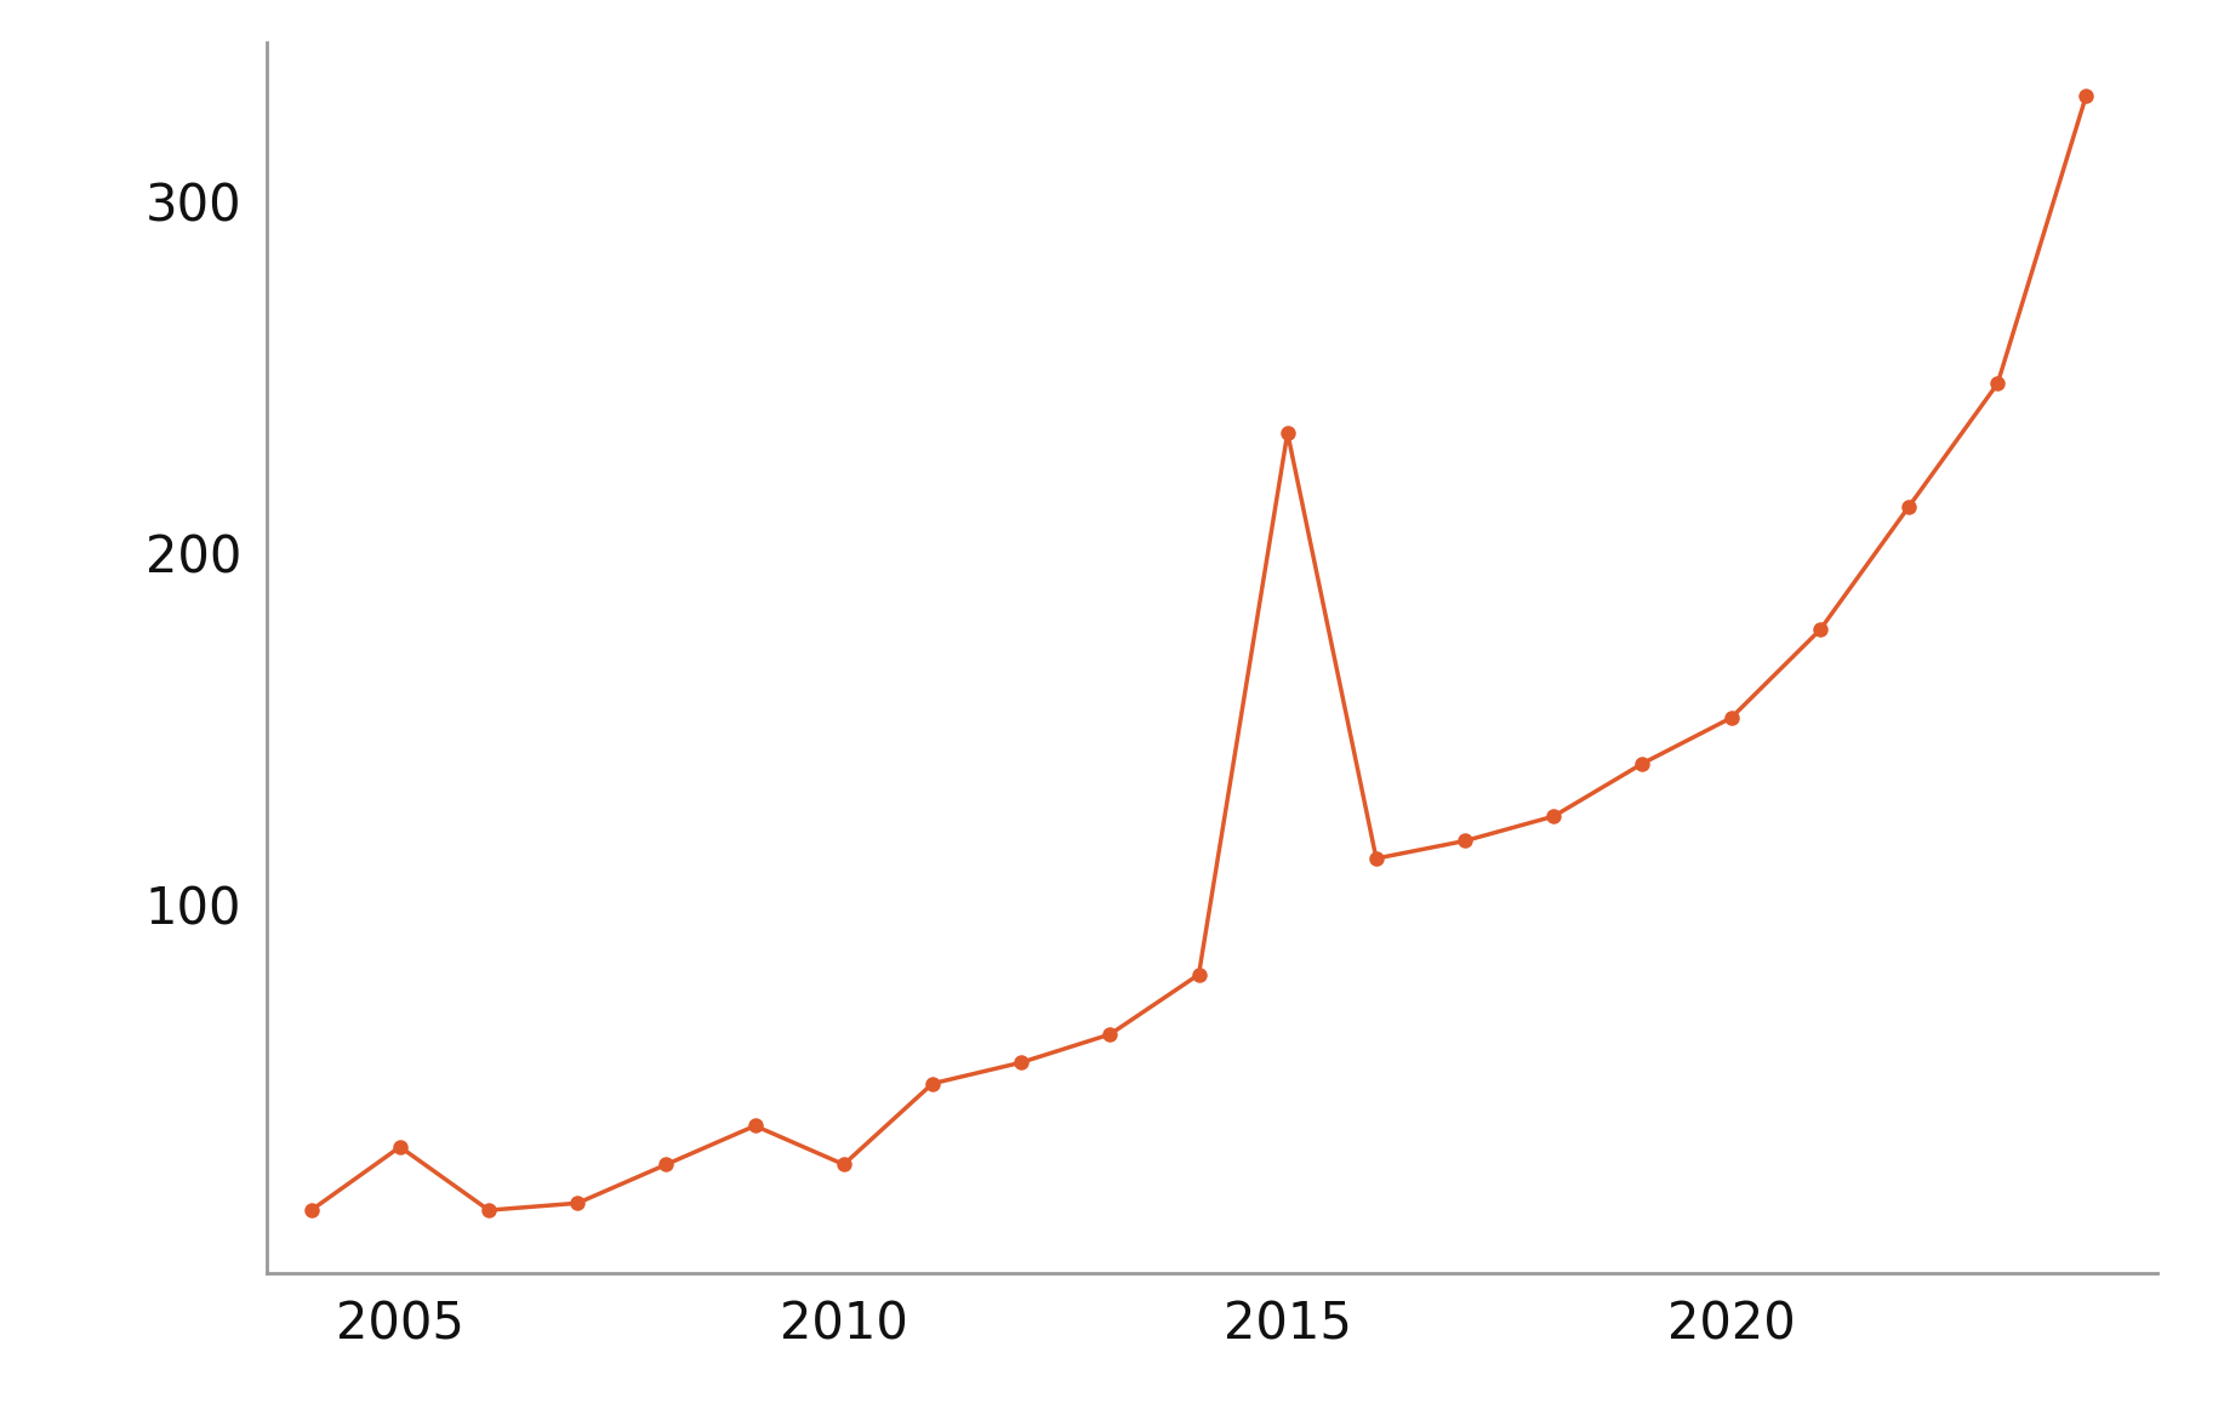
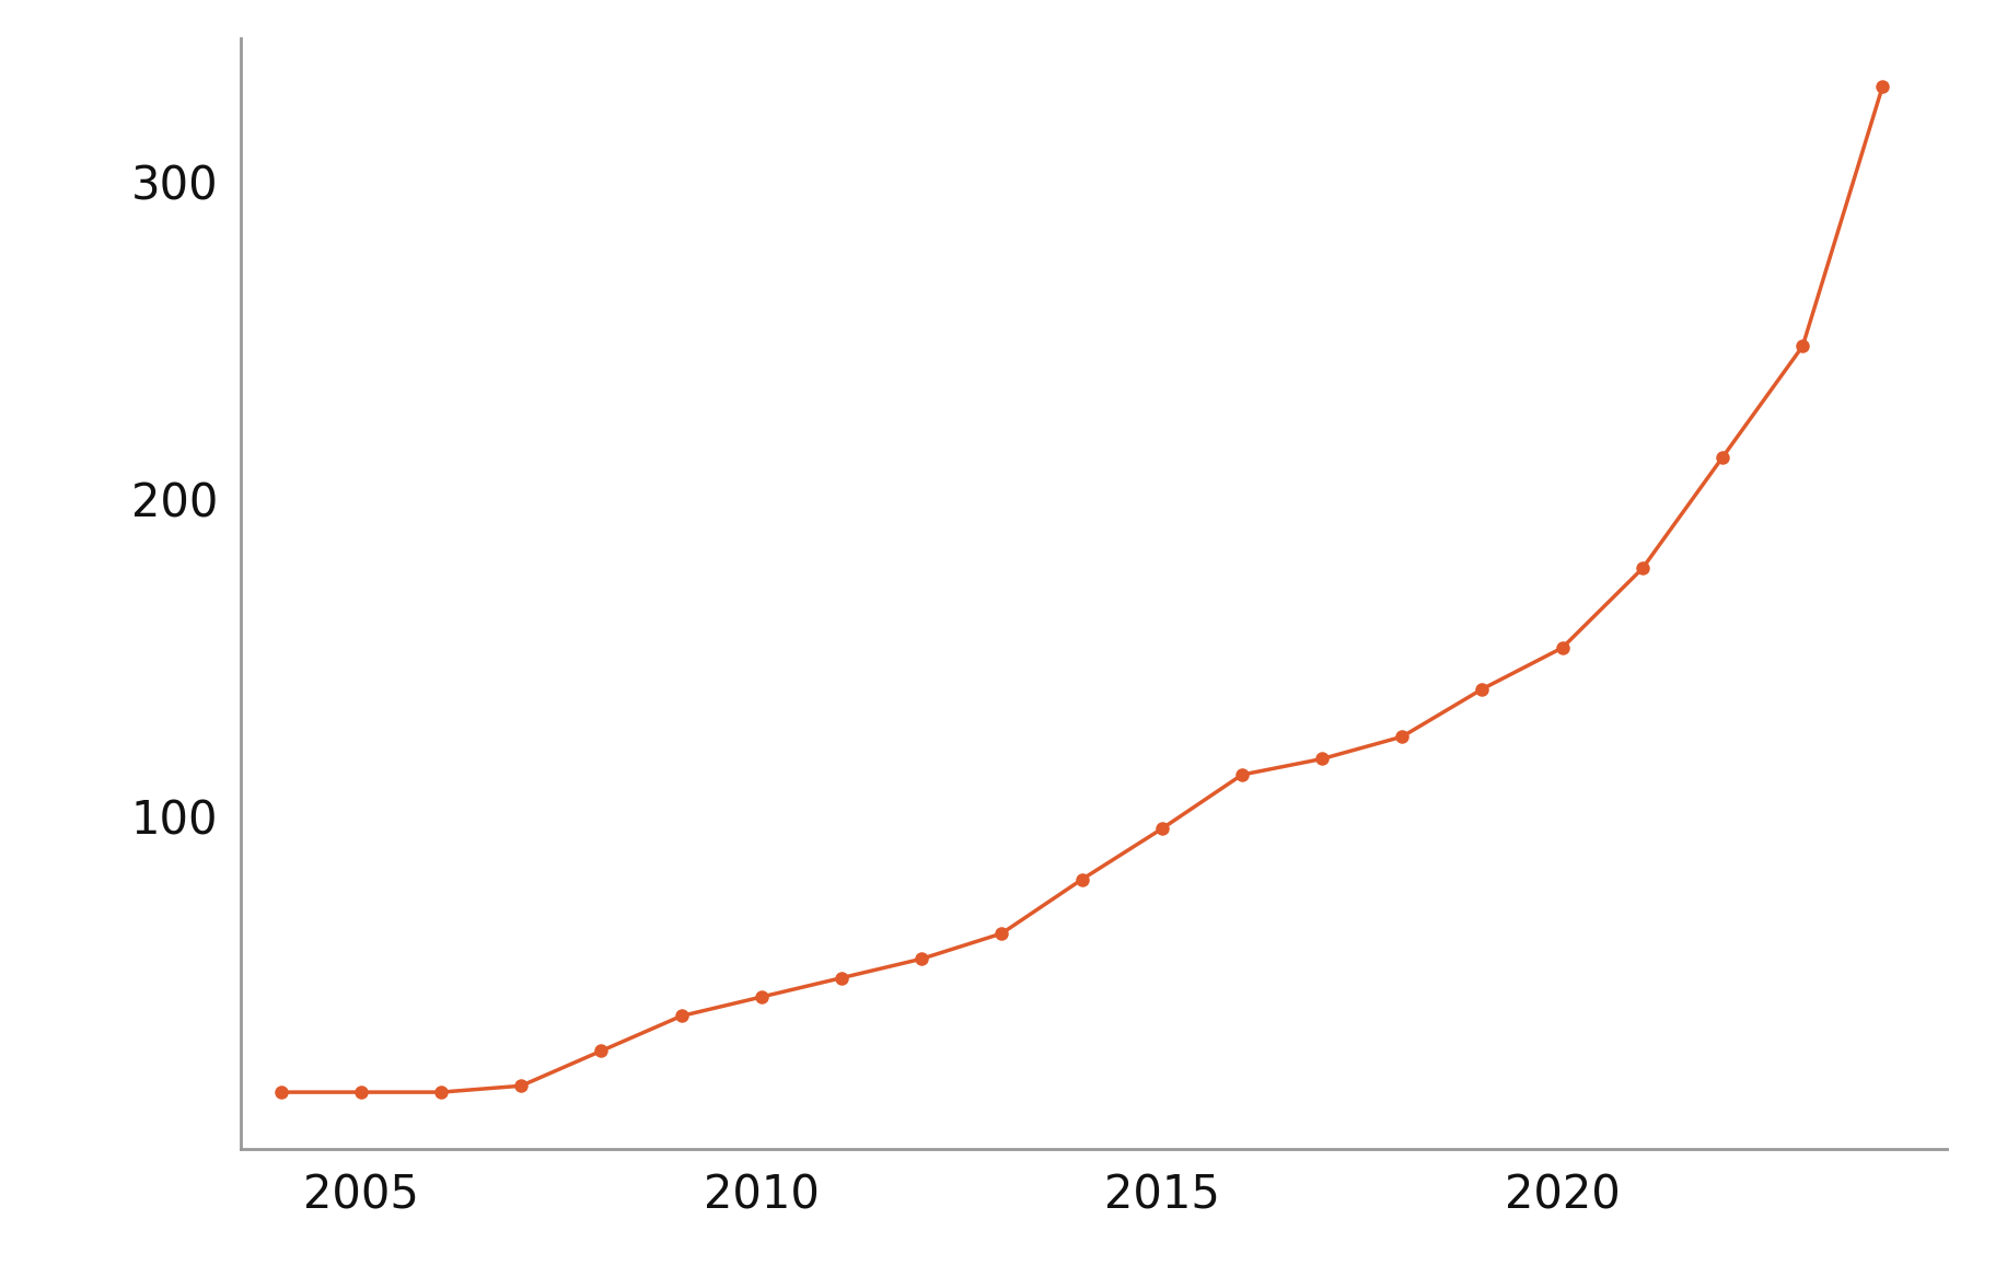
2005: 31 -> 13
2010: 26 -> 43
2015: 234 -> 96
